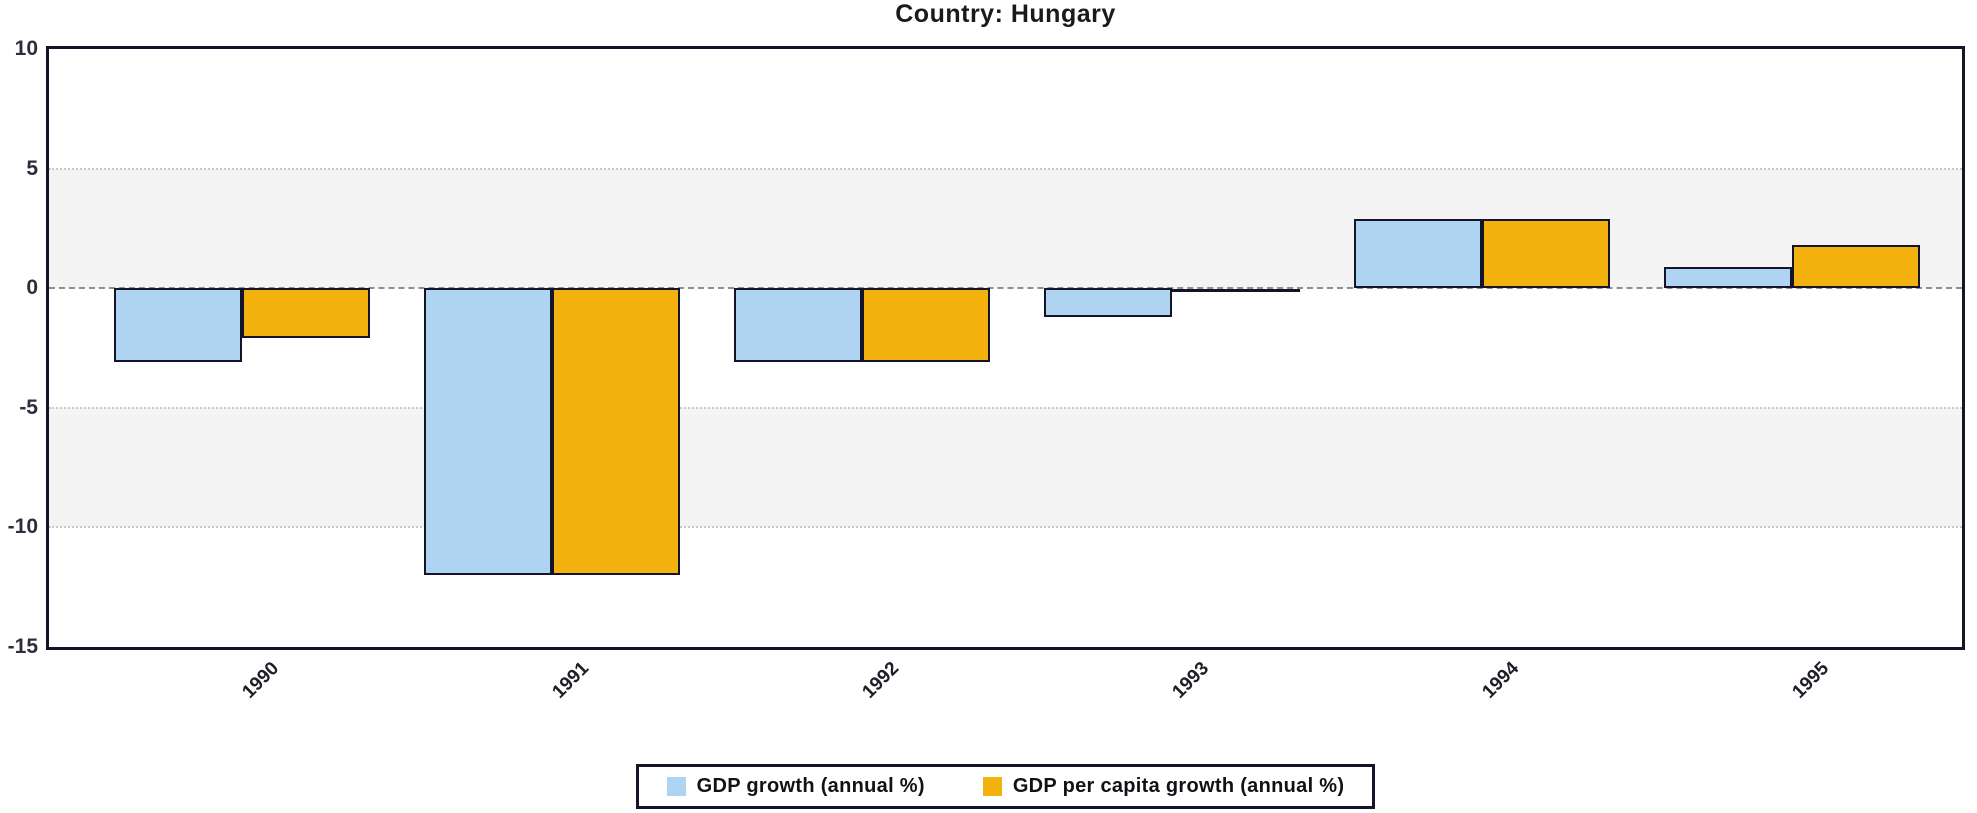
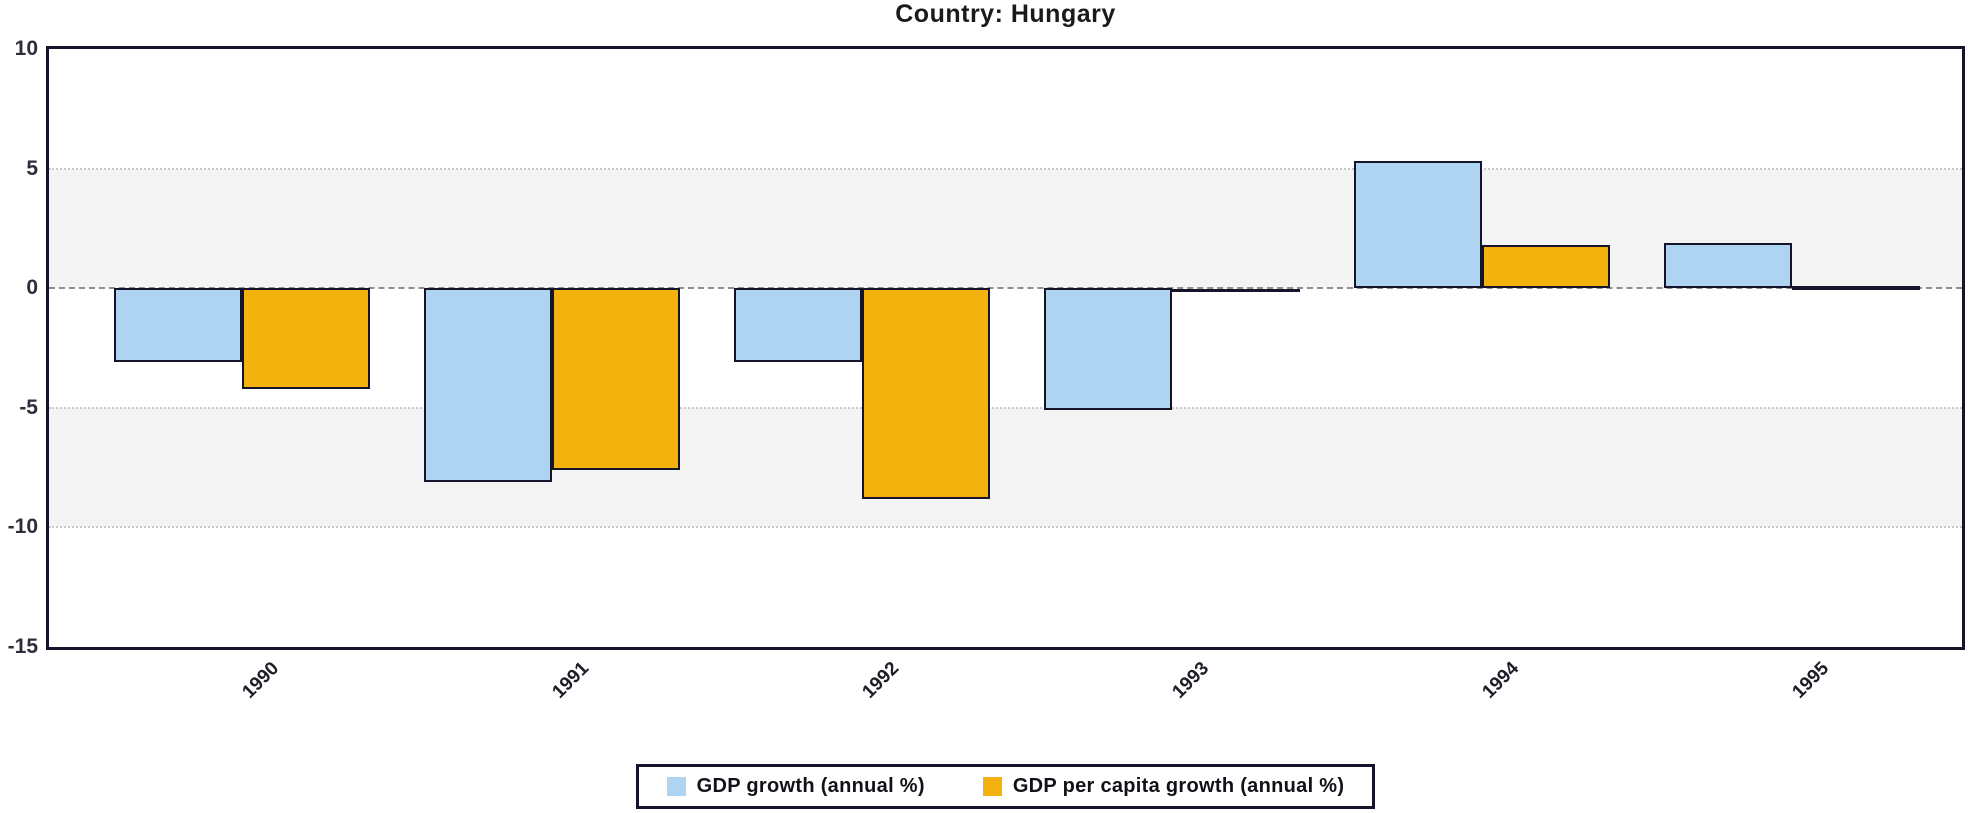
GDP per capita growth (annual %)/1990: -2.1 -> -4.2
GDP growth (annual %)/1991: -12.0 -> -8.1
GDP per capita growth (annual %)/1991: -12.0 -> -7.6
GDP per capita growth (annual %)/1992: -3.1 -> -8.8
GDP growth (annual %)/1993: -1.2 -> -5.1
GDP growth (annual %)/1994: 2.9 -> 5.3
GDP per capita growth (annual %)/1994: 2.9 -> 1.8
GDP growth (annual %)/1995: 0.9 -> 1.9
GDP per capita growth (annual %)/1995: 1.8 -> 0.1
